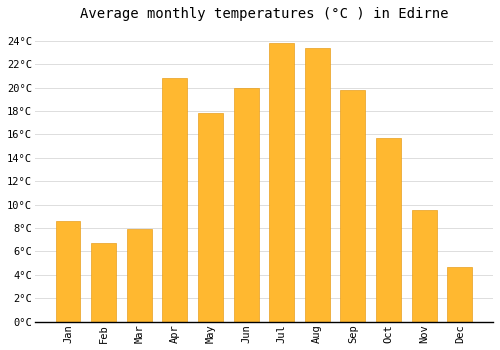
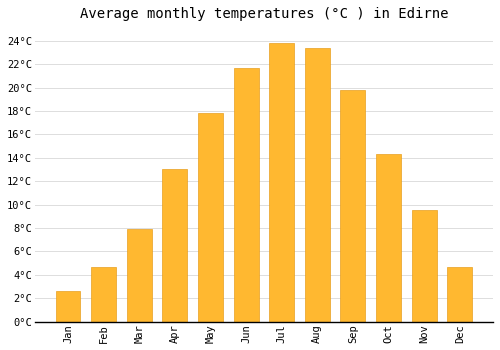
Jan: 8.6°C -> 2.6°C
Feb: 6.7°C -> 4.7°C
Apr: 20.8°C -> 13.0°C
Jun: 20.0°C -> 21.7°C
Oct: 15.7°C -> 14.3°C
